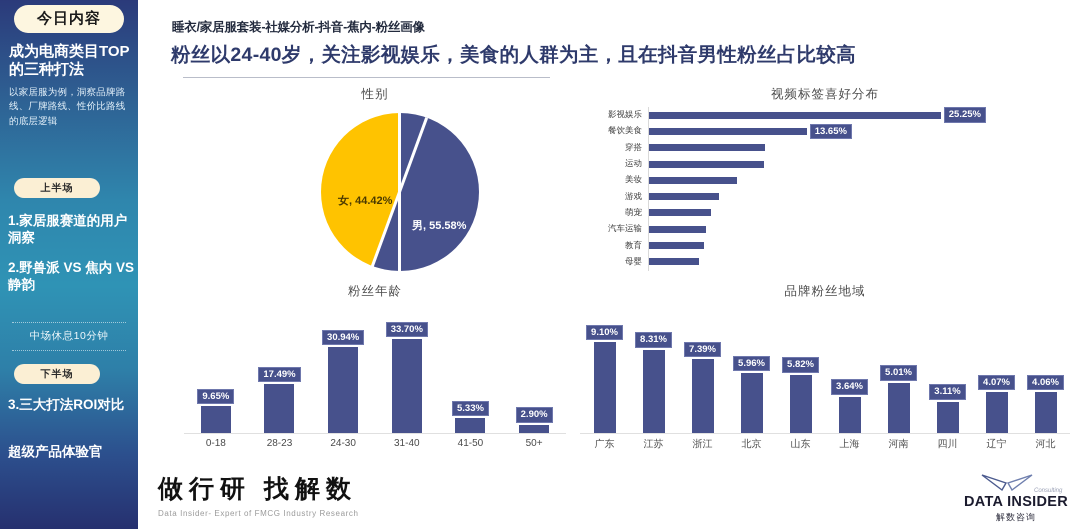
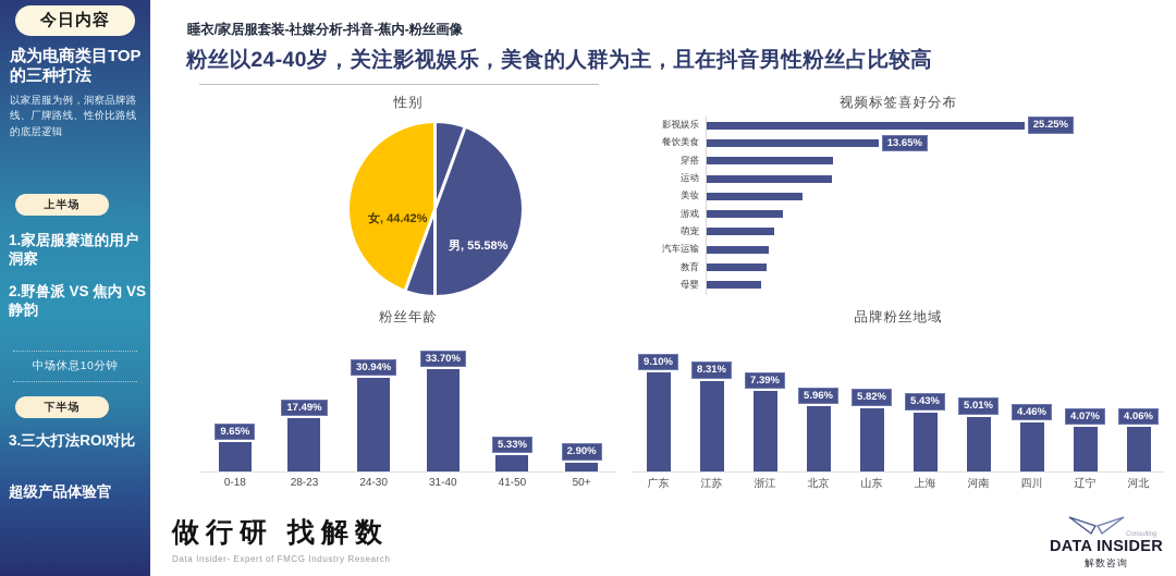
品牌粉丝地域/上海: 3.64% -> 5.43%
品牌粉丝地域/四川: 3.11% -> 4.46%
